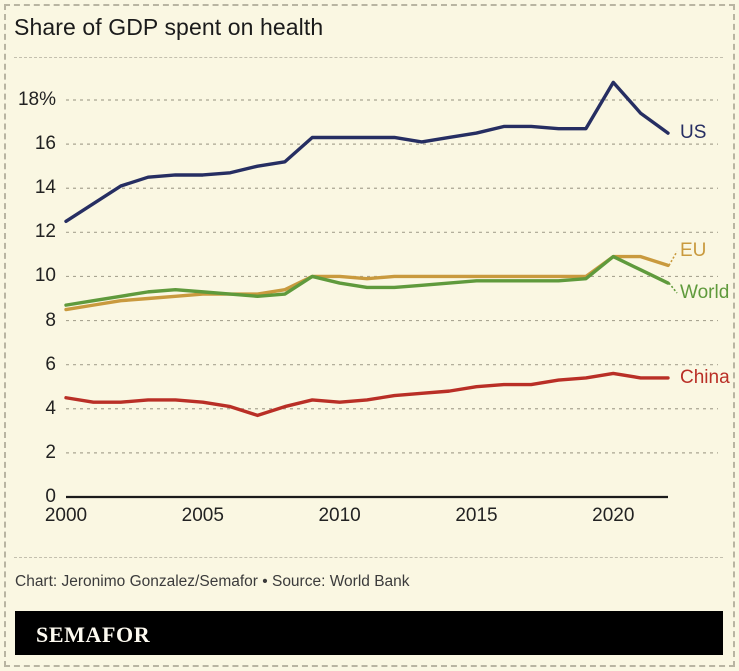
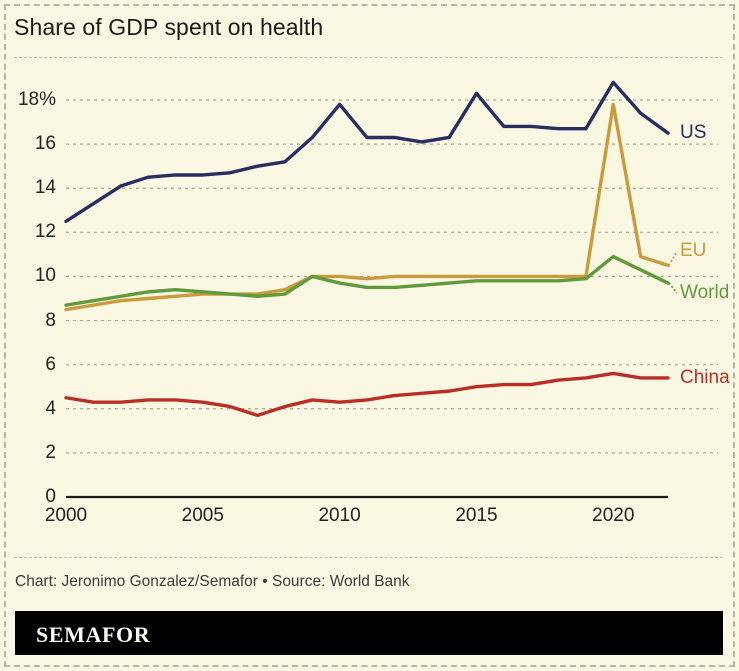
US/2010: 16.3% -> 17.8%
US/2015: 16.5% -> 18.3%
EU/2020: 10.9% -> 17.8%
